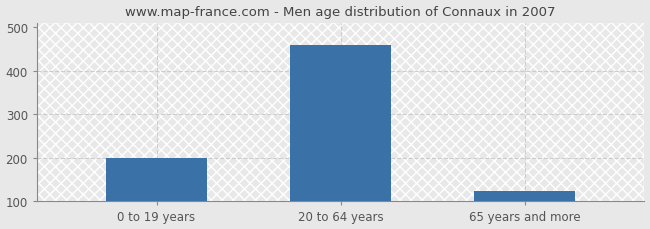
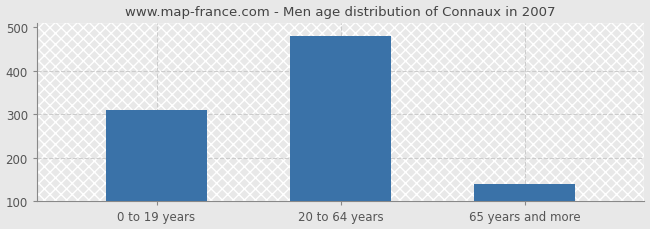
0 to 19 years: 200 -> 310
20 to 64 years: 460 -> 480
65 years and more: 125 -> 140
